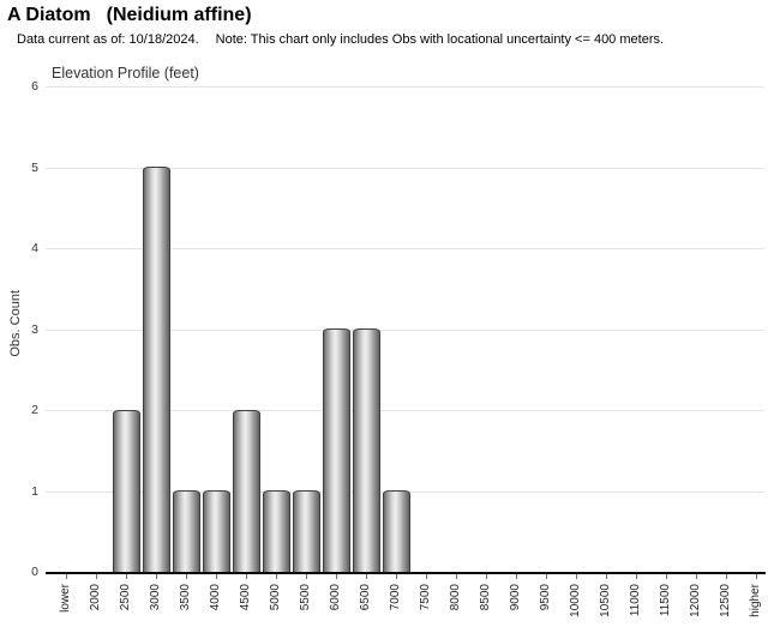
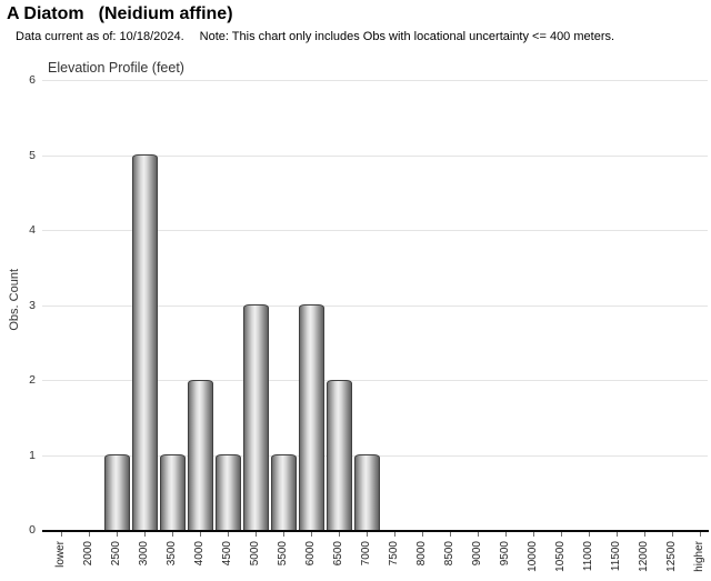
2500: 2 -> 1
4000: 1 -> 2
4500: 2 -> 1
5000: 1 -> 3
6500: 3 -> 2
